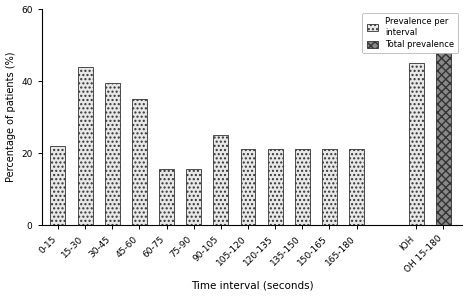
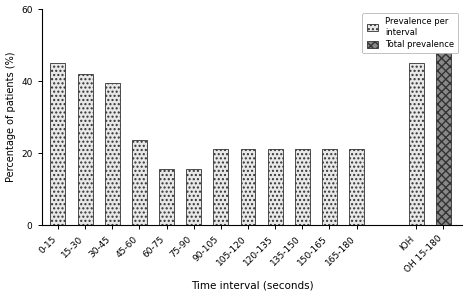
0-15: 22.0 -> 45.0
15-30: 44.0 -> 42.0
45-60: 35.0 -> 23.5
90-105: 25.0 -> 21.0
